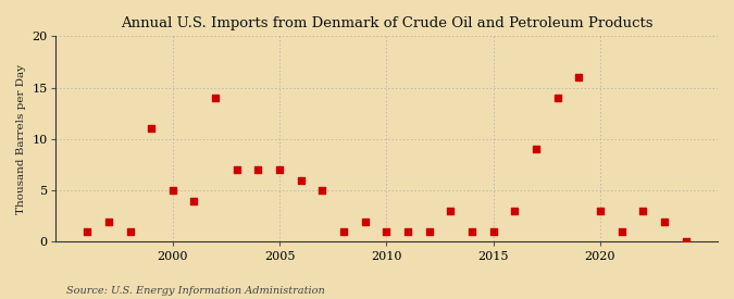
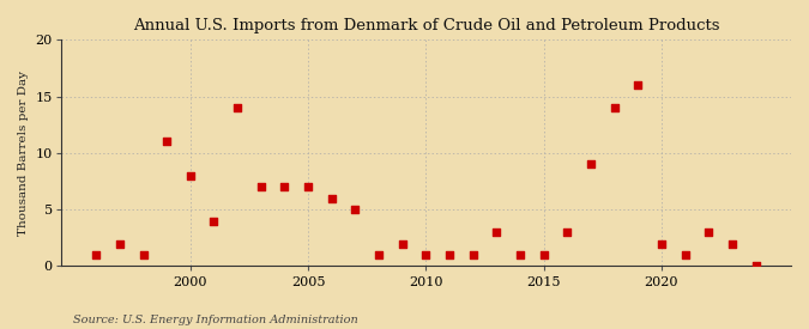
2000: 5 -> 8
2020: 3 -> 2
